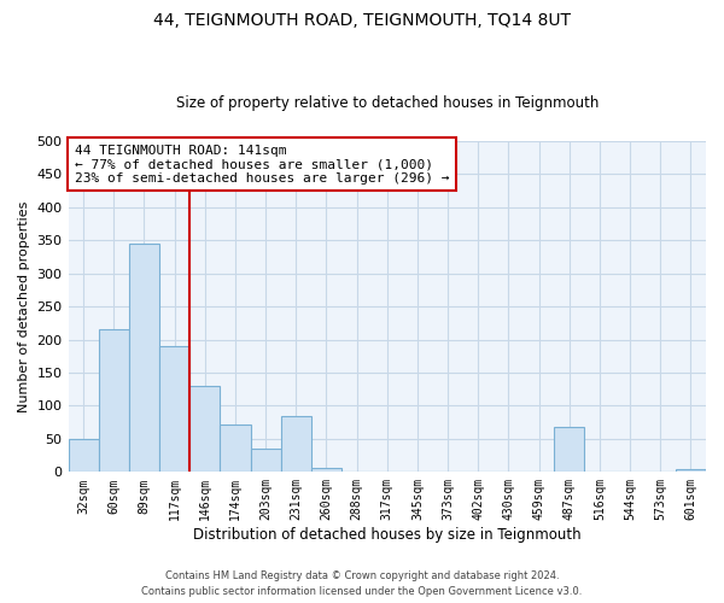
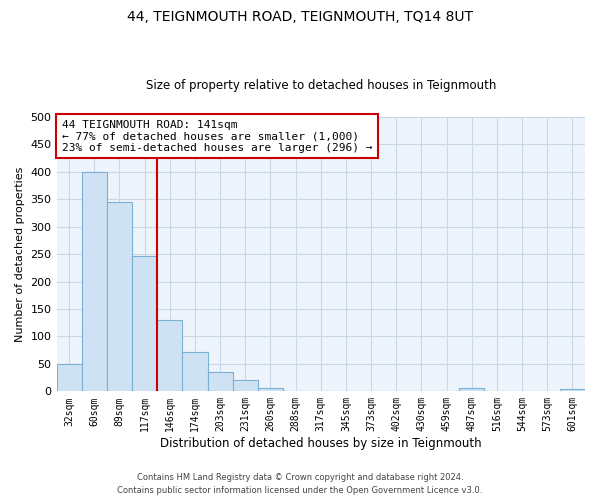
60sqm: 216 -> 400
117sqm: 190 -> 247
231sqm: 84 -> 20
487sqm: 68 -> 6
